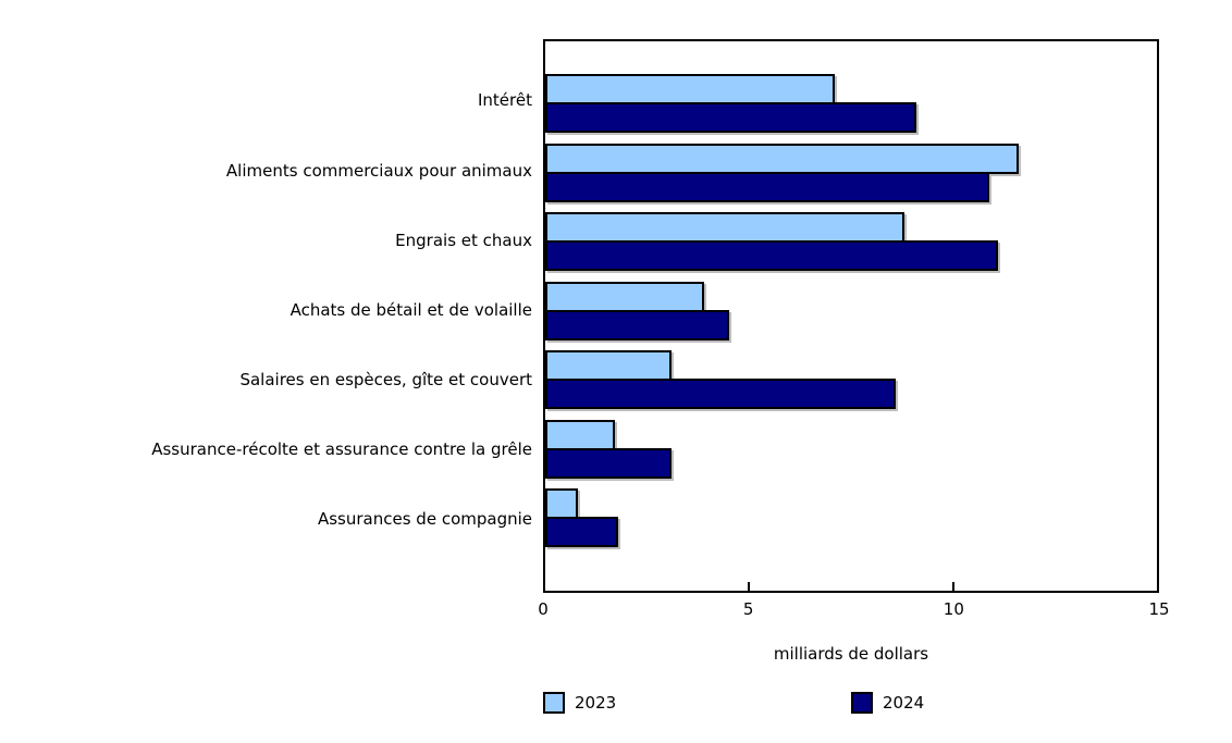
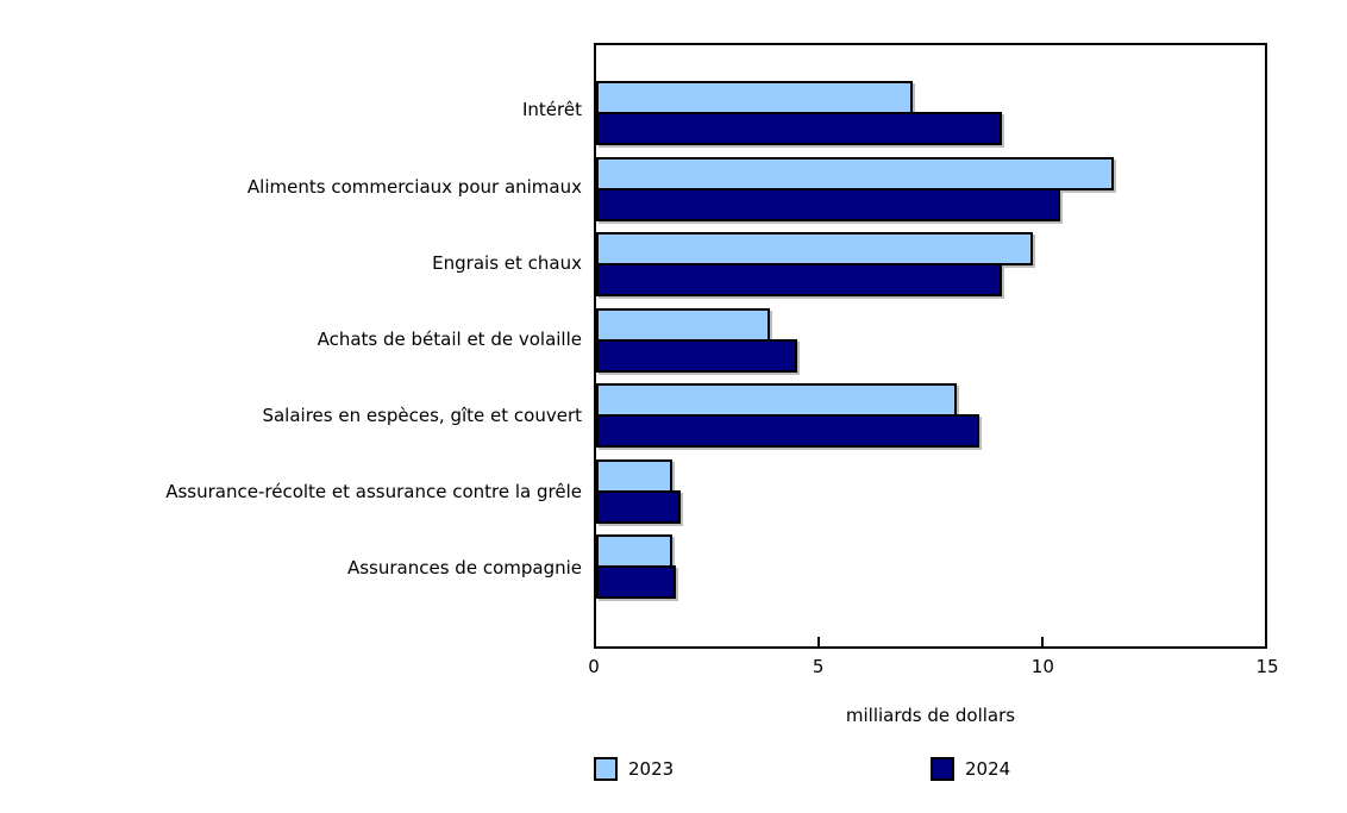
2024/Aliments commerciaux pour animaux: 10.9 -> 10.4
2023/Engrais et chaux: 8.8 -> 9.8
2024/Engrais et chaux: 11.1 -> 9.1
2023/Salaires en espèces, gîte et couvert: 3.1 -> 8.1
2024/Assurance-récolte et assurance contre la grêle: 3.1 -> 1.9
2023/Assurances de compagnie: 0.8 -> 1.7
